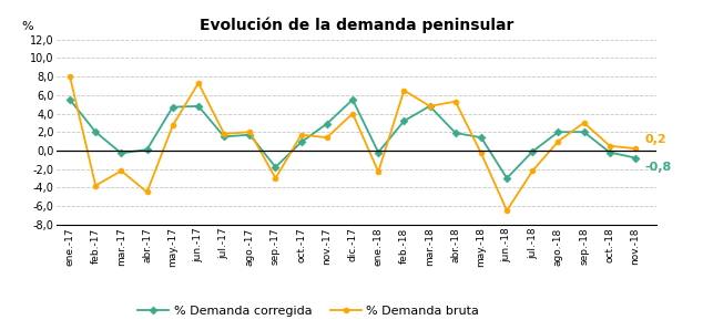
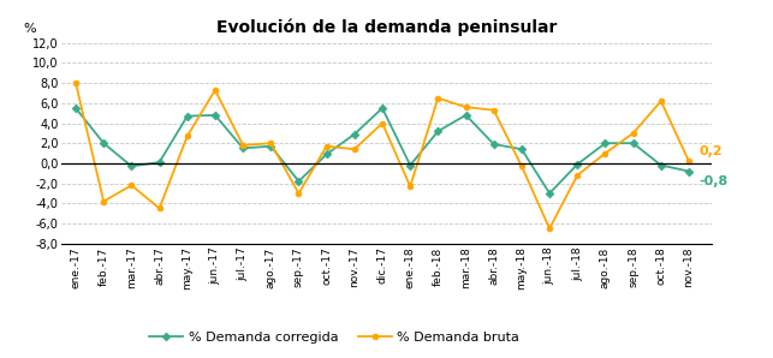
% Demanda bruta/mar.-18: 4,8 -> 5,6
% Demanda bruta/jul.-18: -2,2 -> -1,2
% Demanda bruta/oct.-18: 0,5 -> 6,2
